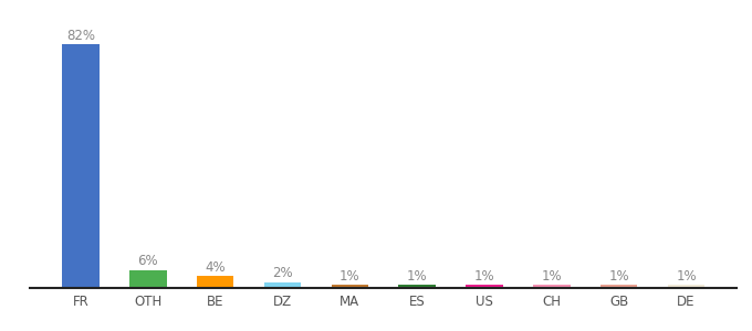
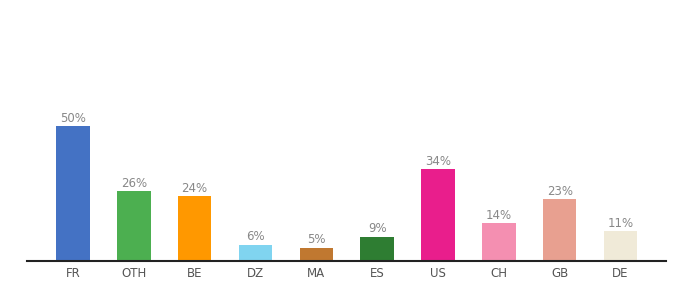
FR: 82% -> 50%
OTH: 6% -> 26%
BE: 4% -> 24%
DZ: 2% -> 6%
MA: 1% -> 5%
ES: 1% -> 9%
US: 1% -> 34%
CH: 1% -> 14%
GB: 1% -> 23%
DE: 1% -> 11%
